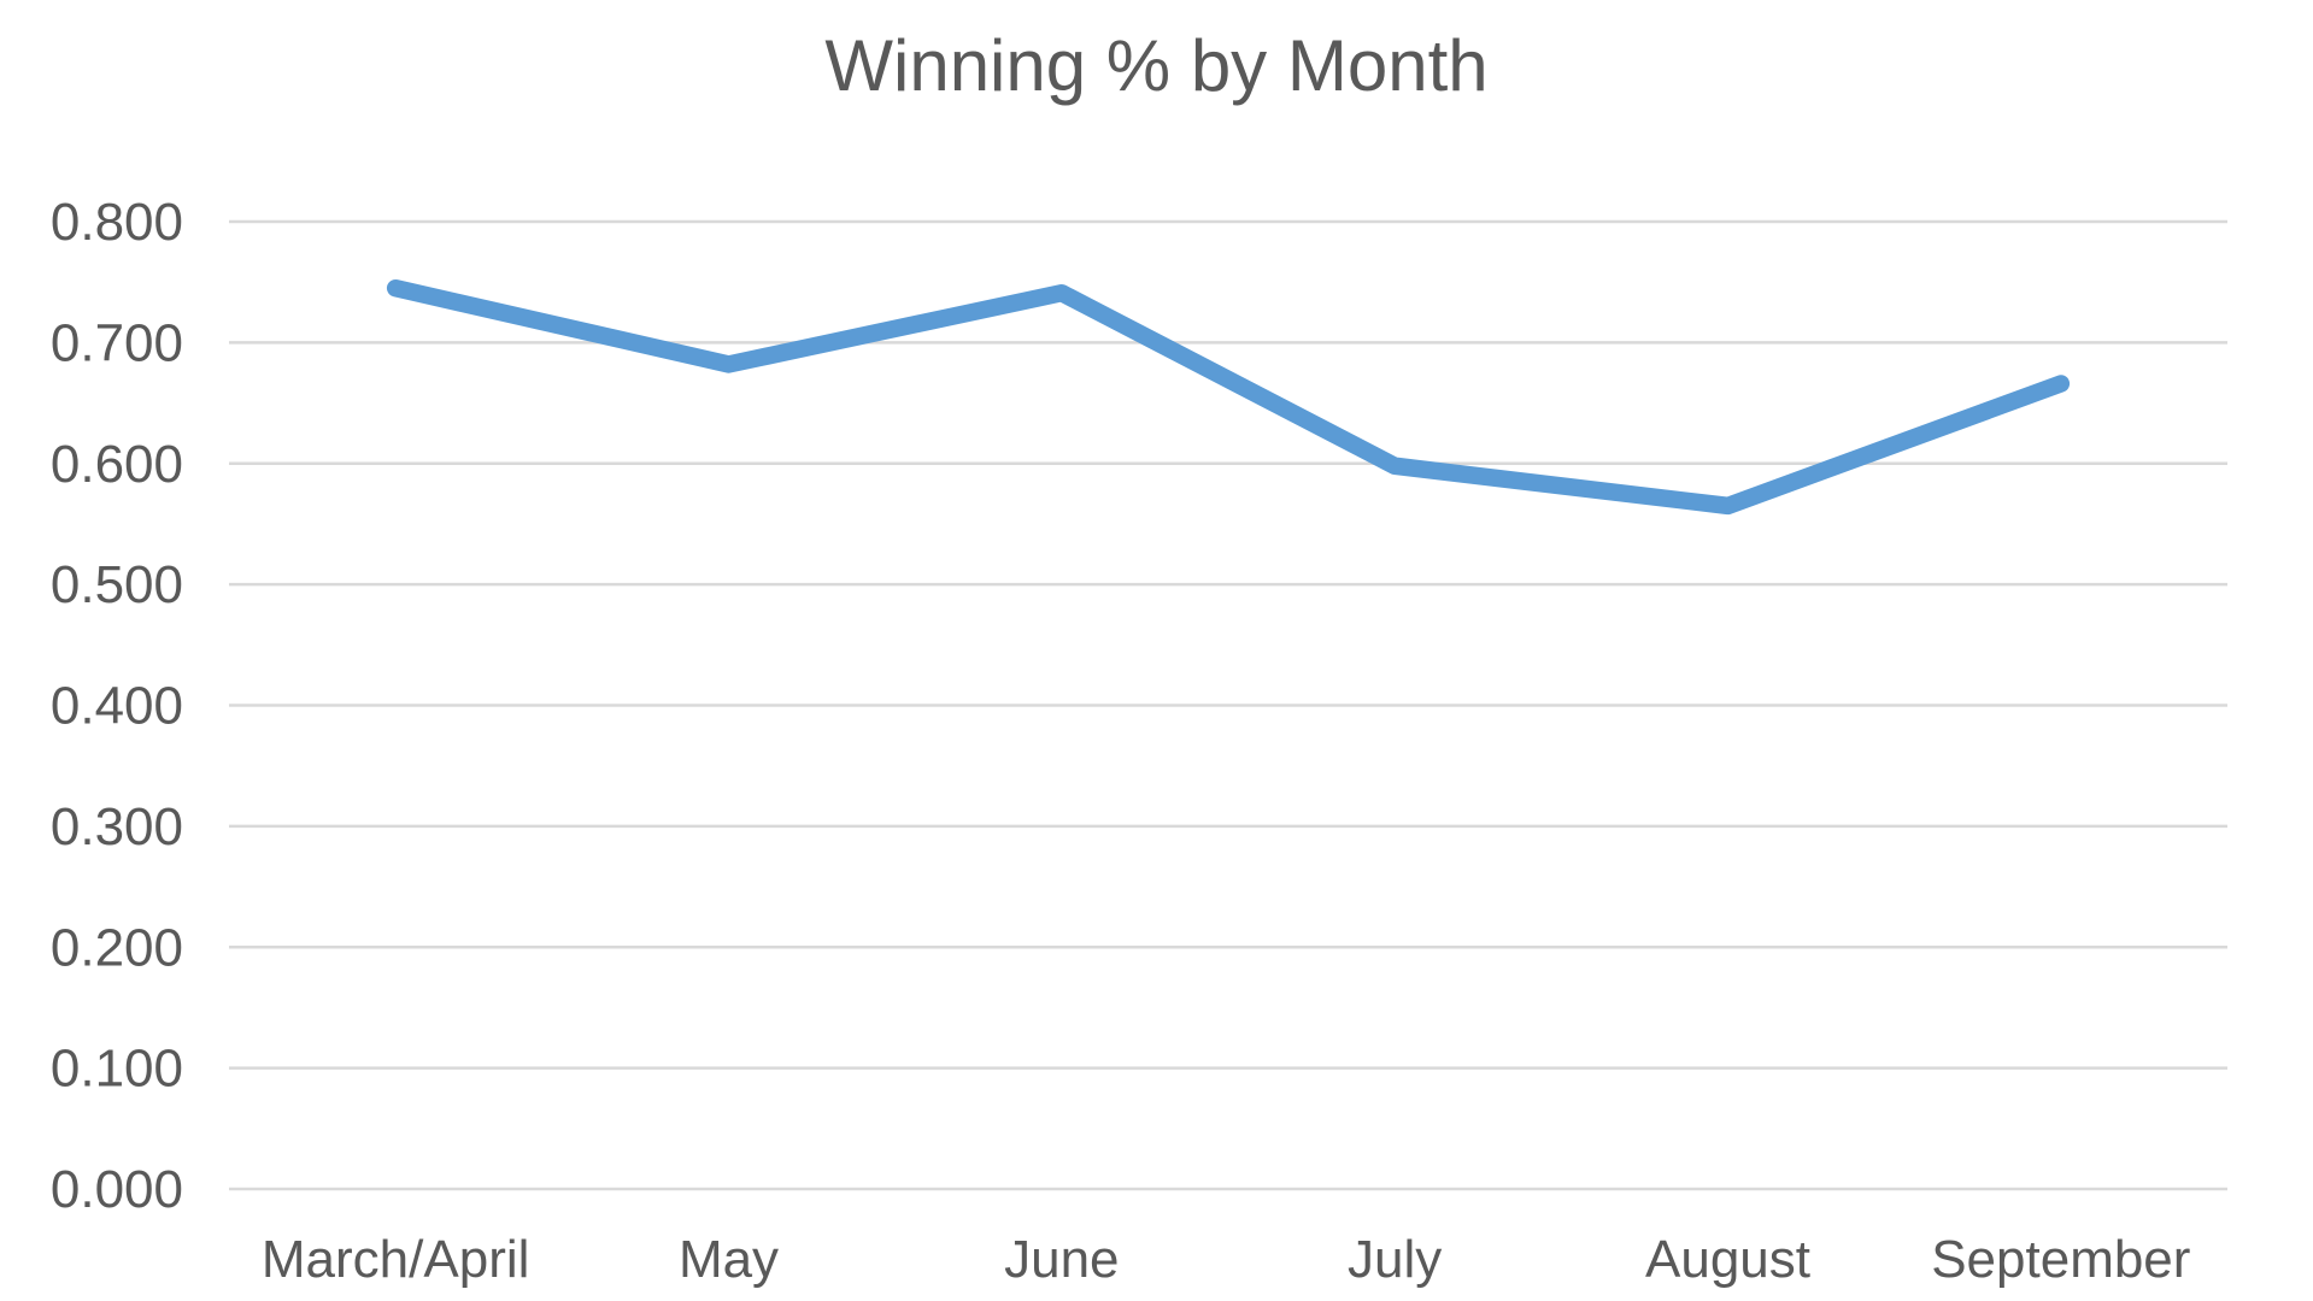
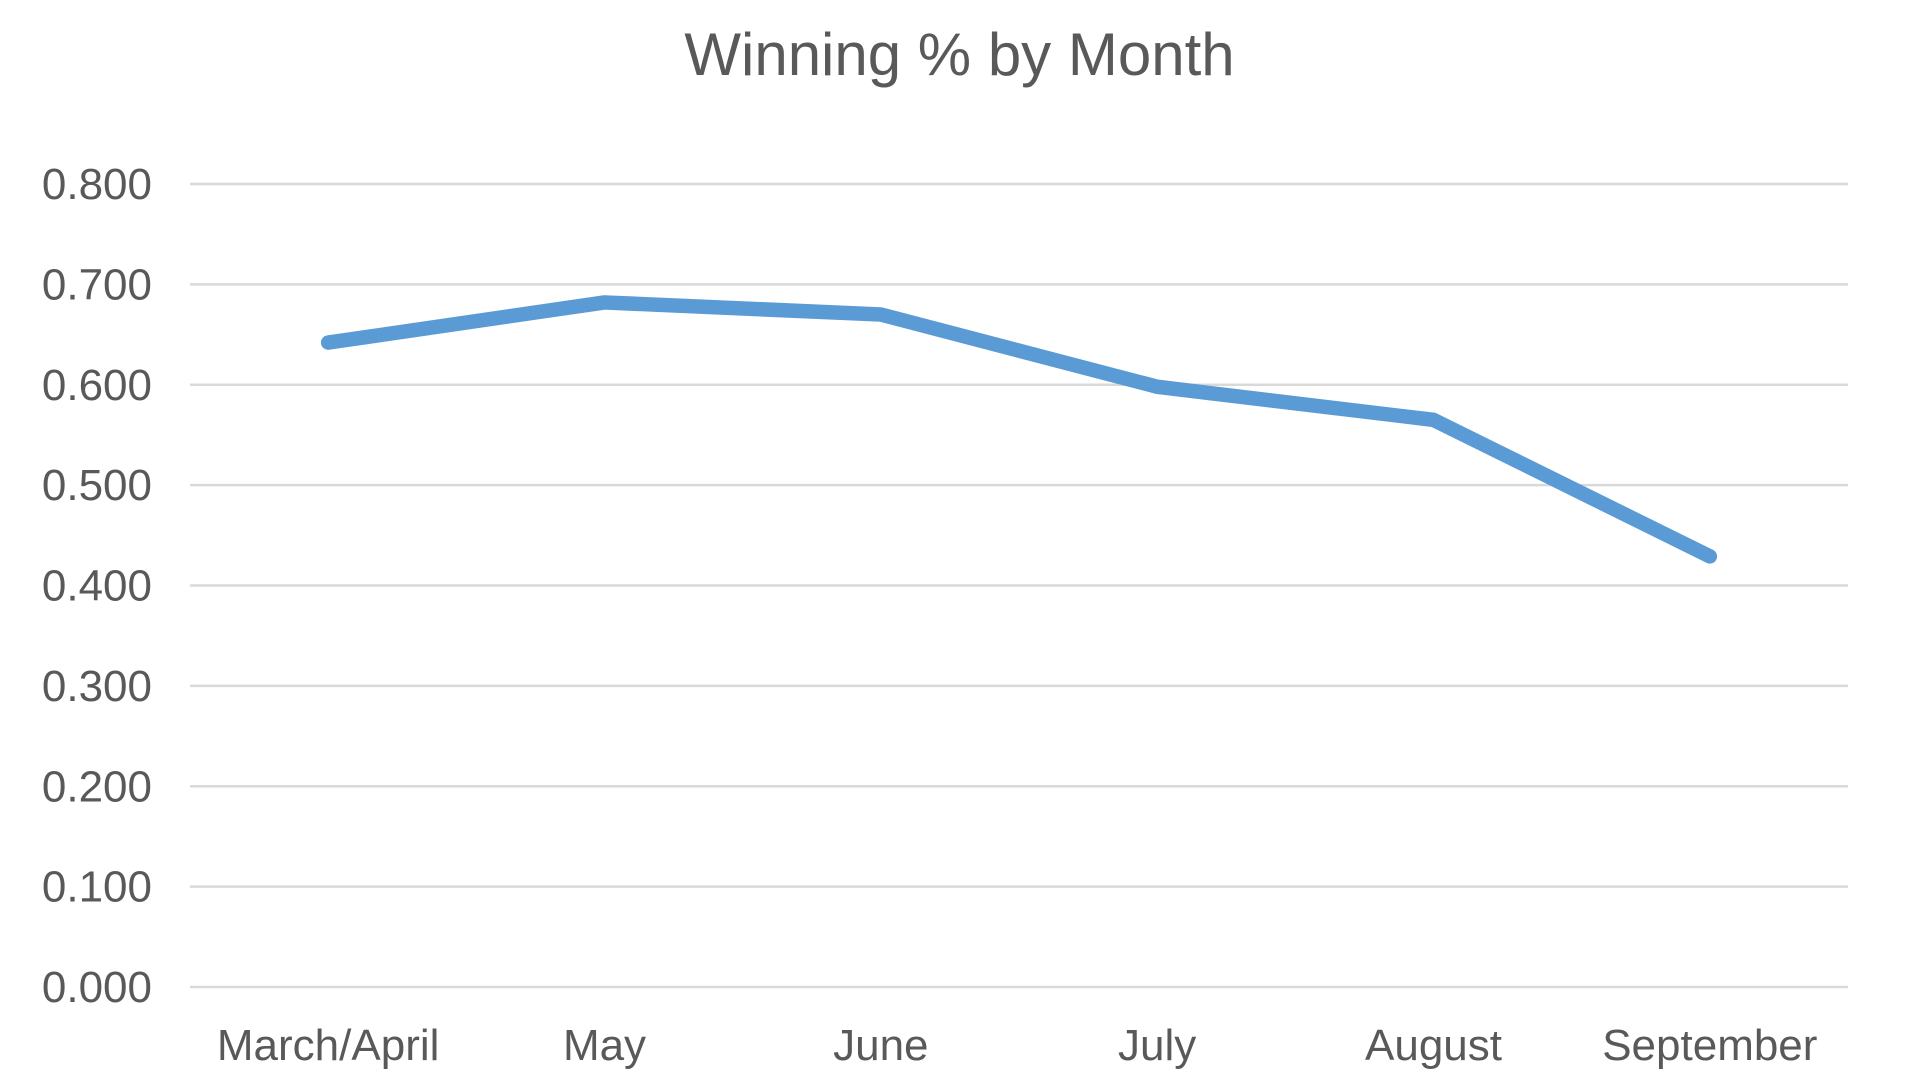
March/April: 0.745 -> 0.642
June: 0.741 -> 0.670
September: 0.666 -> 0.429
